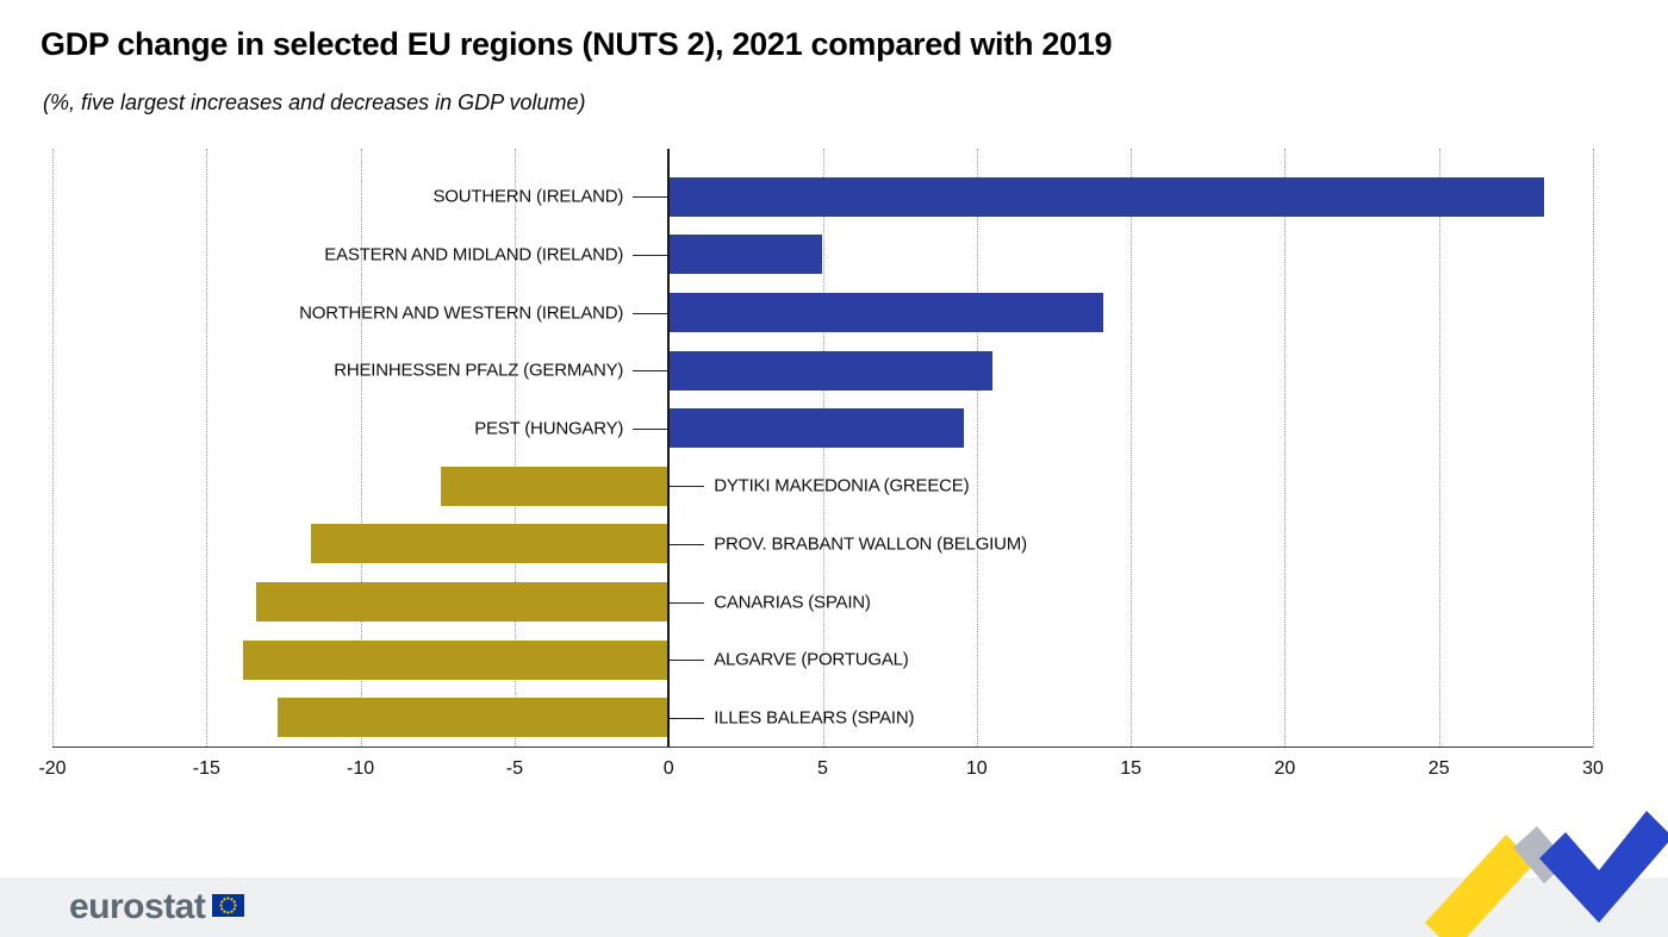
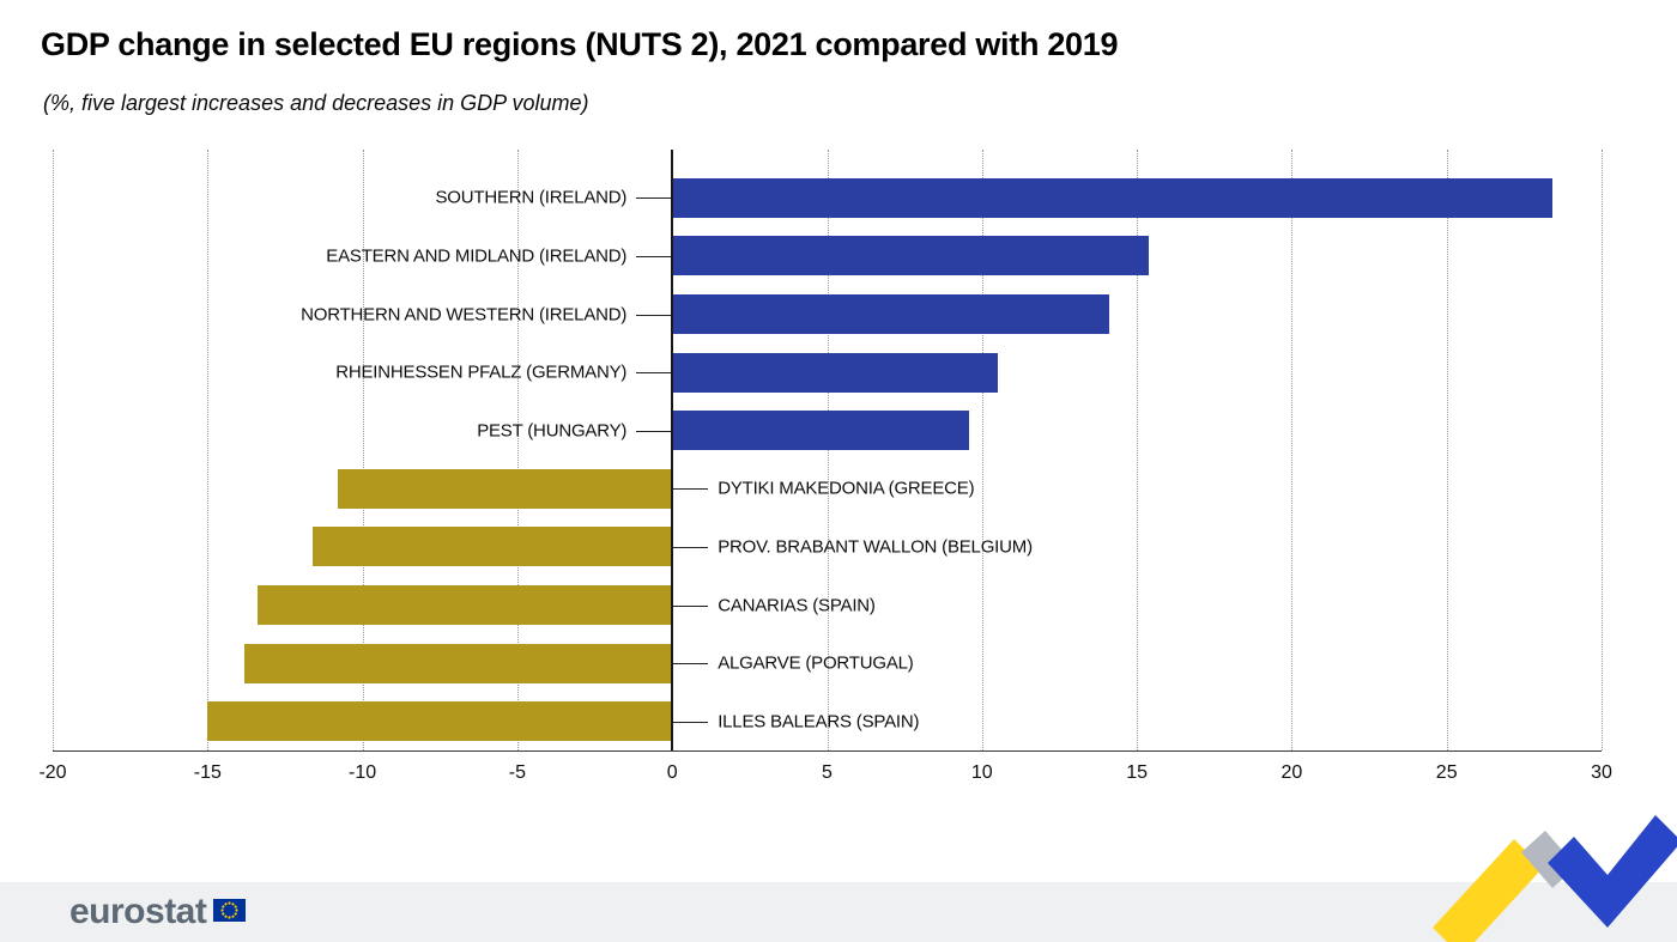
EASTERN AND MIDLAND (IRELAND): 5.0 -> 15.4
DYTIKI MAKEDONIA (GREECE): -7.4 -> -10.8
ILLES BALEARS (SPAIN): -12.7 -> -15.0
